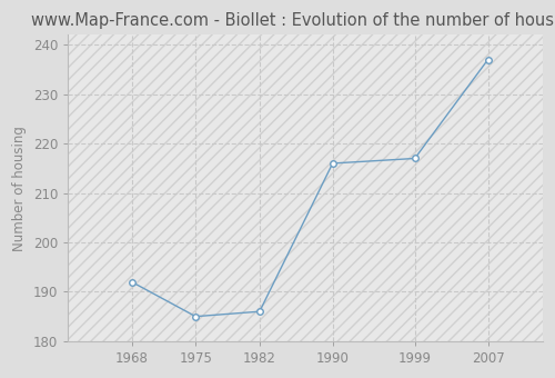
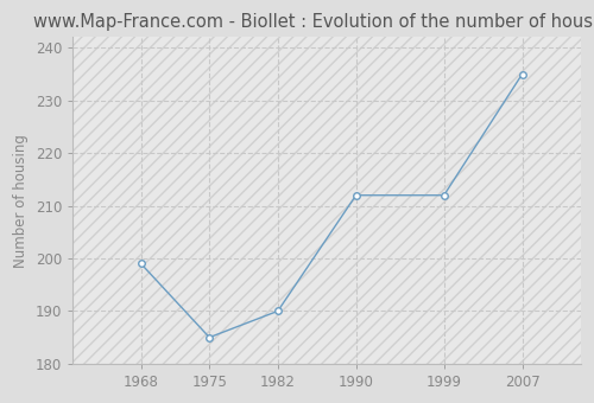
1968: 192 -> 199
1982: 186 -> 190
1990: 216 -> 212
1999: 217 -> 212
2007: 237 -> 235
